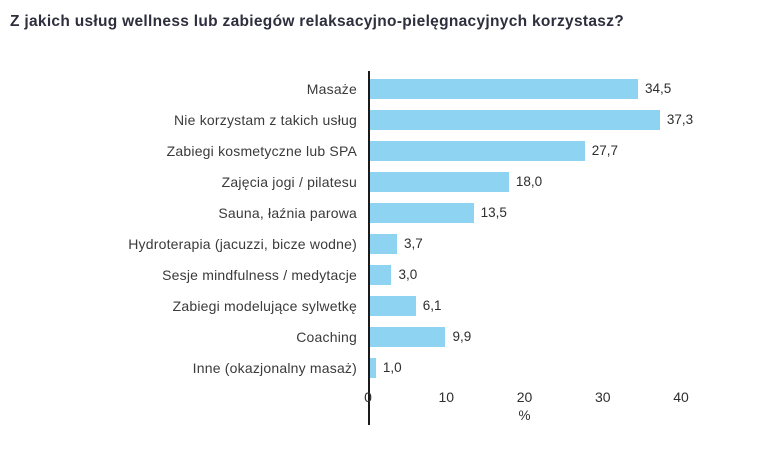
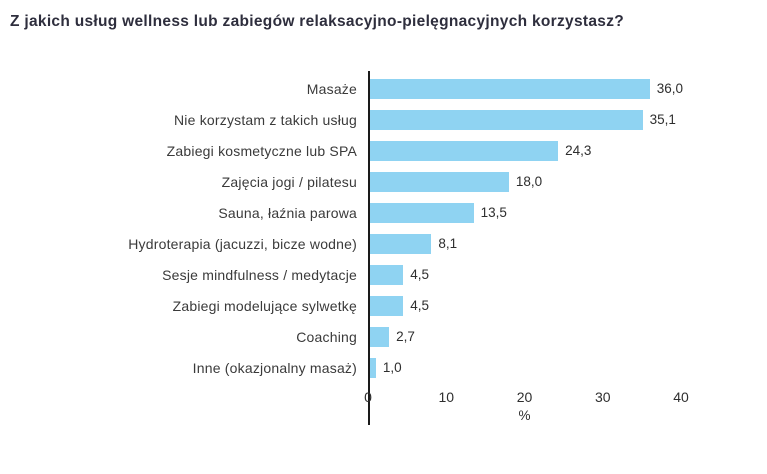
Masaże: 34,5 -> 36,0
Nie korzystam z takich usług: 37,3 -> 35,1
Zabiegi kosmetyczne lub SPA: 27,7 -> 24,3
Hydroterapia (jacuzzi, bicze wodne): 3,7 -> 8,1
Sesje mindfulness / medytacje: 3,0 -> 4,5
Zabiegi modelujące sylwetkę: 6,1 -> 4,5
Coaching: 9,9 -> 2,7
